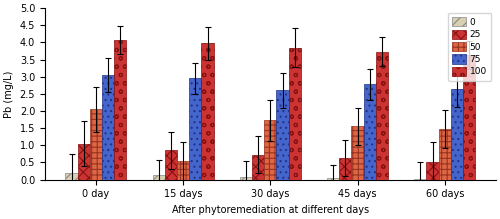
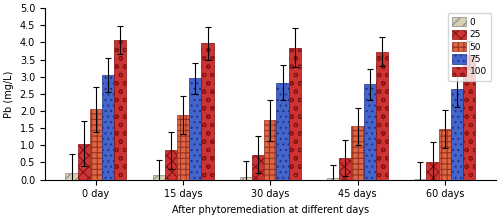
50/15 days: 0.55 -> 1.88
75/30 days: 2.60 -> 2.83
